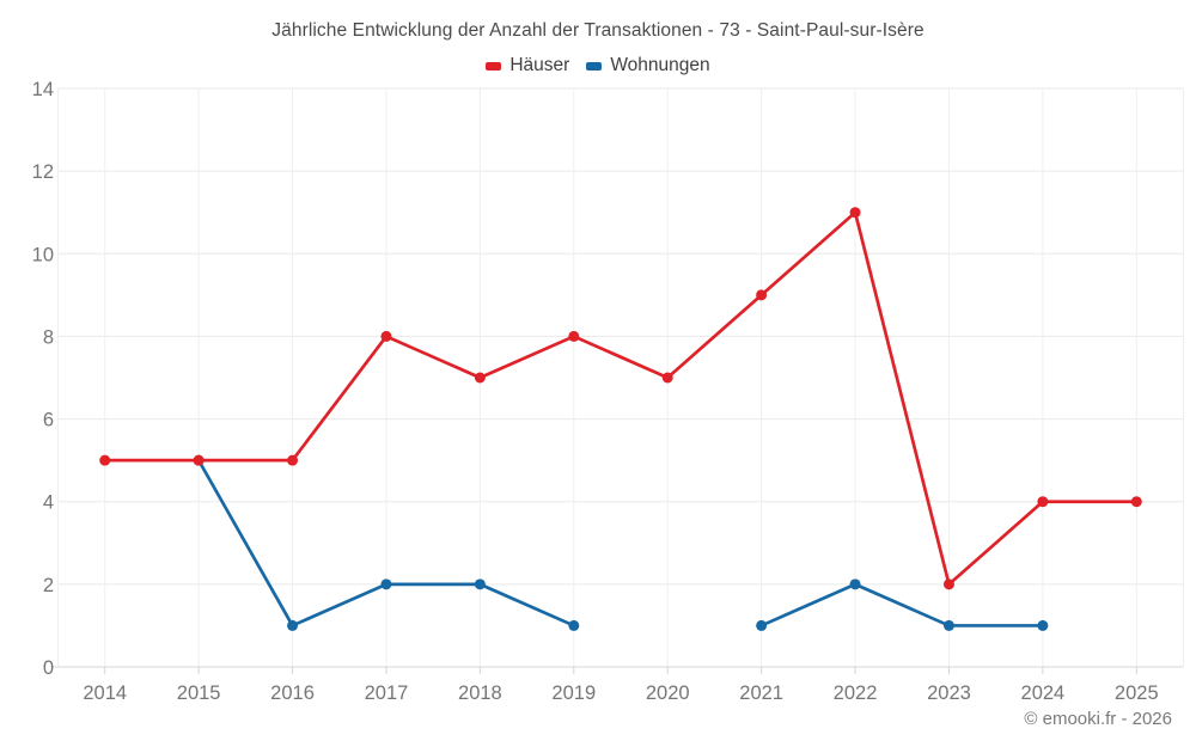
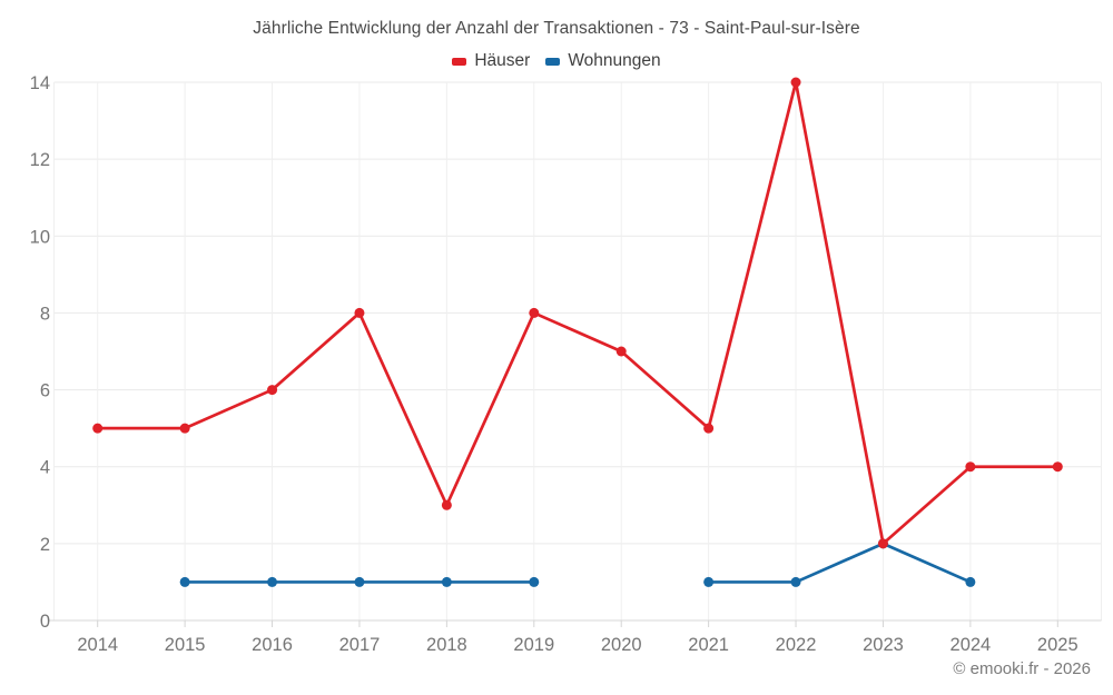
Wohnungen/2015: 5 -> 1
Häuser/2016: 5 -> 6
Wohnungen/2017: 2 -> 1
Häuser/2018: 7 -> 3
Wohnungen/2018: 2 -> 1
Häuser/2021: 9 -> 5
Häuser/2022: 11 -> 14
Wohnungen/2022: 2 -> 1
Wohnungen/2023: 1 -> 2
